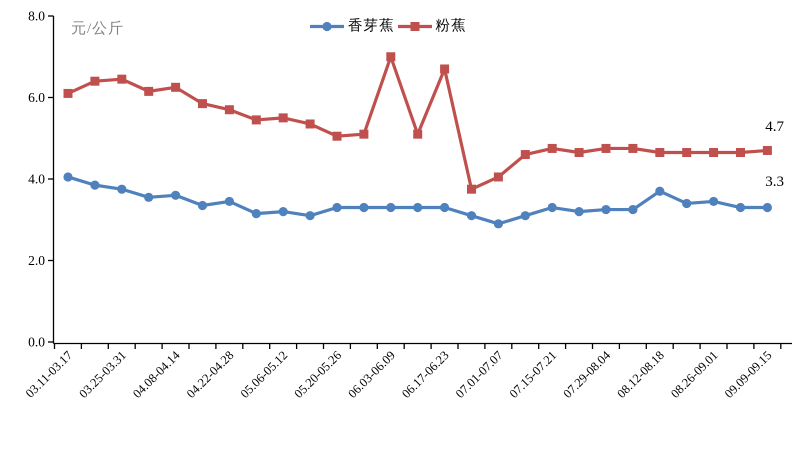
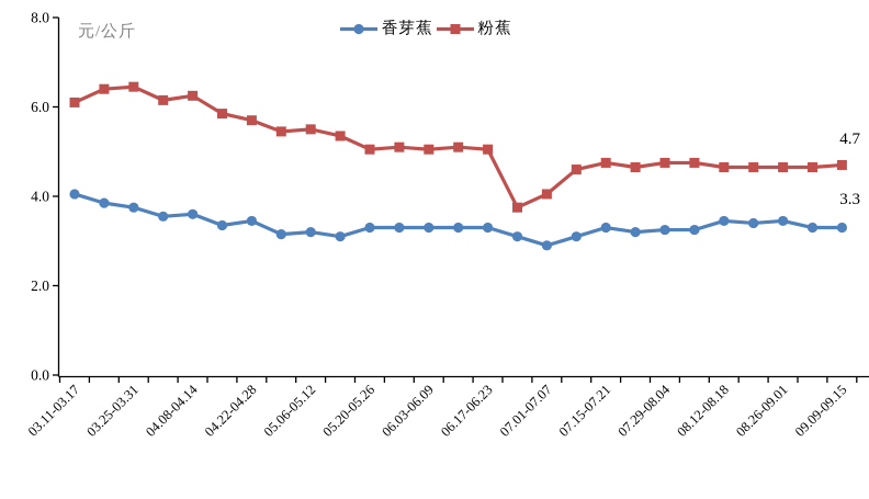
粉蕉/06.03-06.09: 7.0 -> 5.0
粉蕉/06.17-06.23: 6.7 -> 5.0
香芽蕉/08.12-08.18: 3.7 -> 3.5
